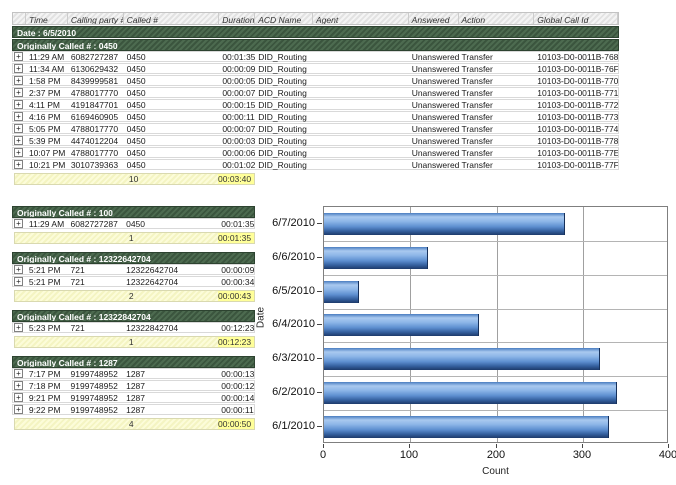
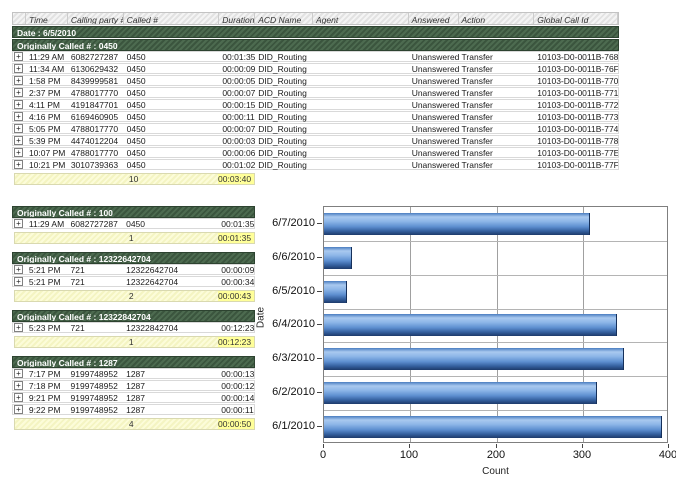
6/7/2010: 280 -> 310
6/6/2010: 120 -> 30
6/5/2010: 40 -> 30
6/4/2010: 180 -> 340
6/3/2010: 320 -> 350
6/2/2010: 340 -> 320
6/1/2010: 330 -> 390
